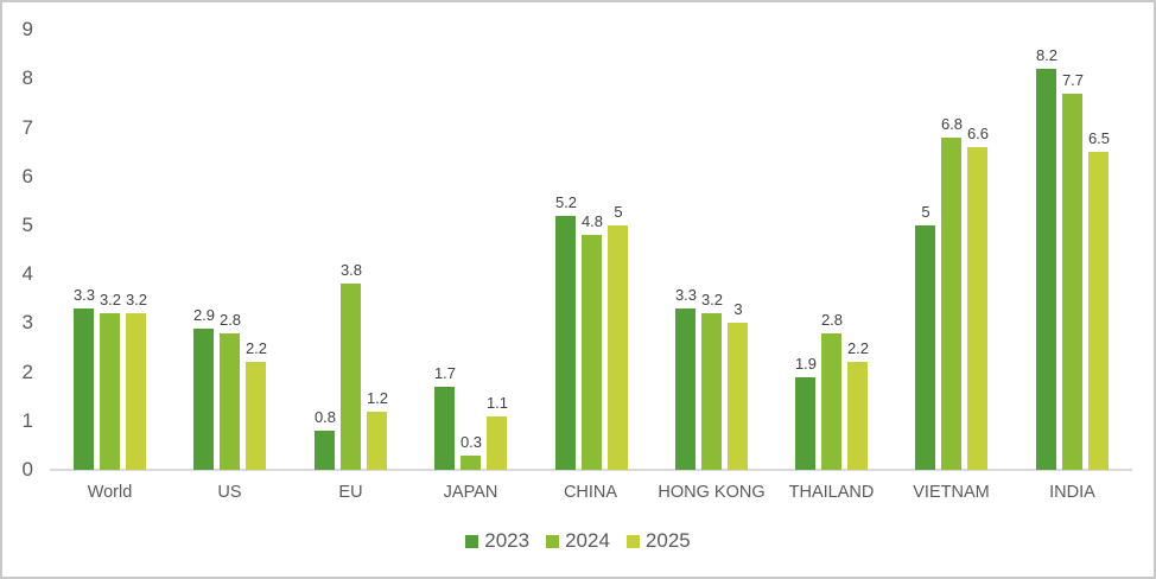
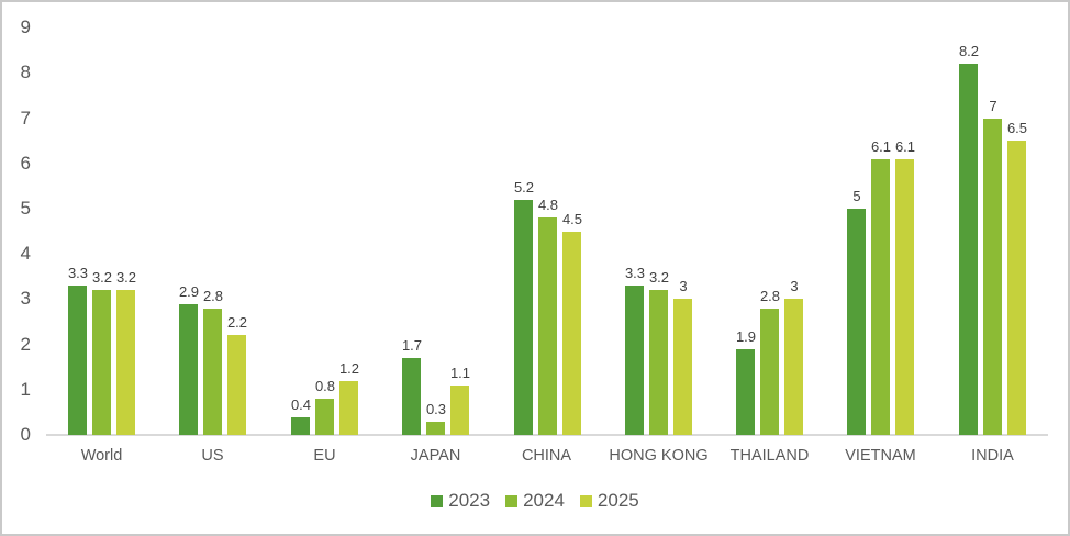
2023/EU: 0.8 -> 0.4
2024/EU: 3.8 -> 0.8
2025/CHINA: 5 -> 4.5
2025/THAILAND: 2.2 -> 3
2024/VIETNAM: 6.8 -> 6.1
2025/VIETNAM: 6.6 -> 6.1
2024/INDIA: 7.7 -> 7
